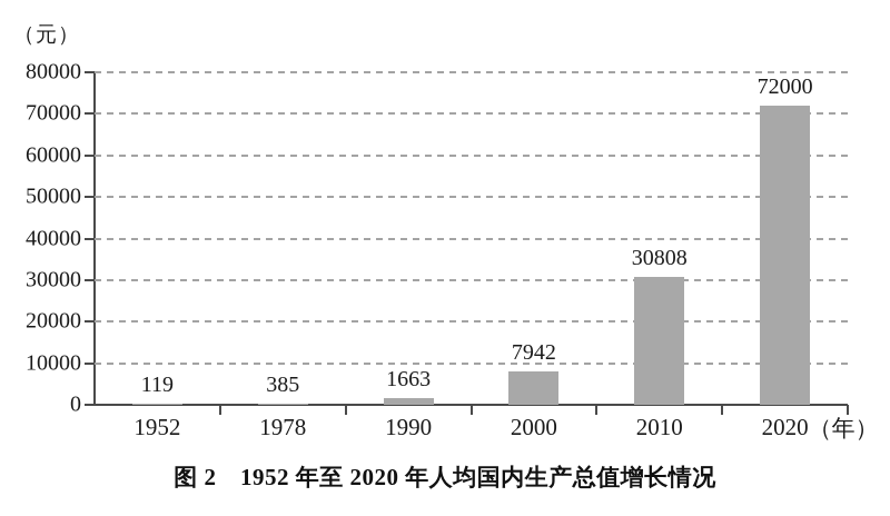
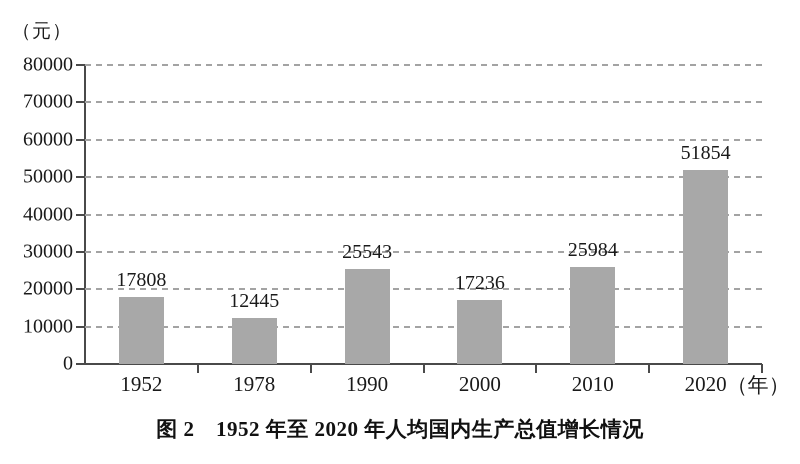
1952: 119 -> 17808
1978: 385 -> 12445
1990: 1663 -> 25543
2000: 7942 -> 17236
2010: 30808 -> 25984
2020: 72000 -> 51854
